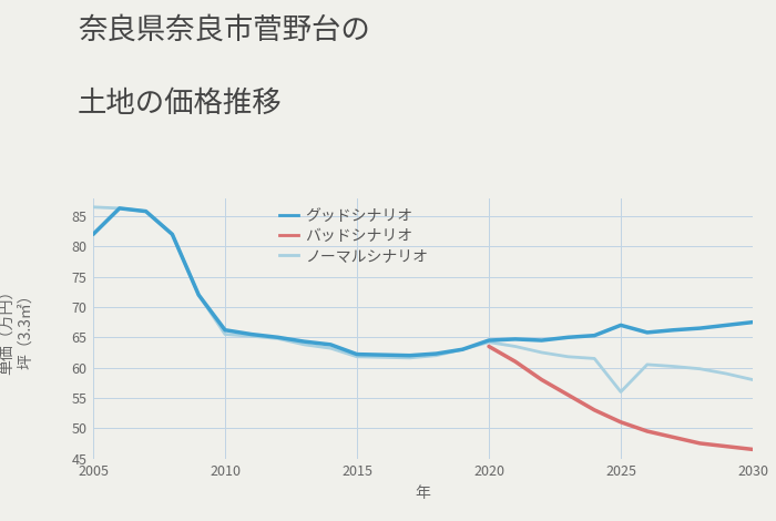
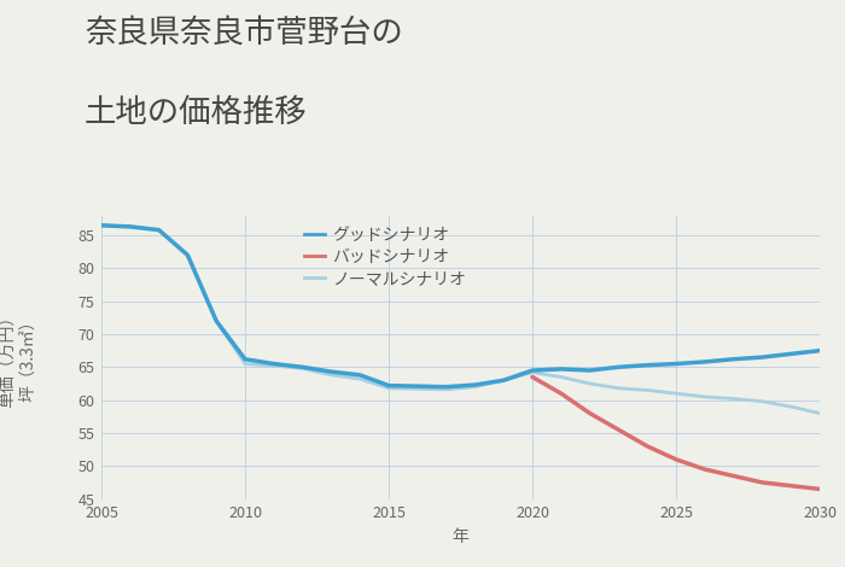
グッドシナリオ/2005: 82.0 -> 86.5
グッドシナリオ/2025: 67.0 -> 65.5
ノーマルシナリオ/2025: 56.0 -> 61.0
